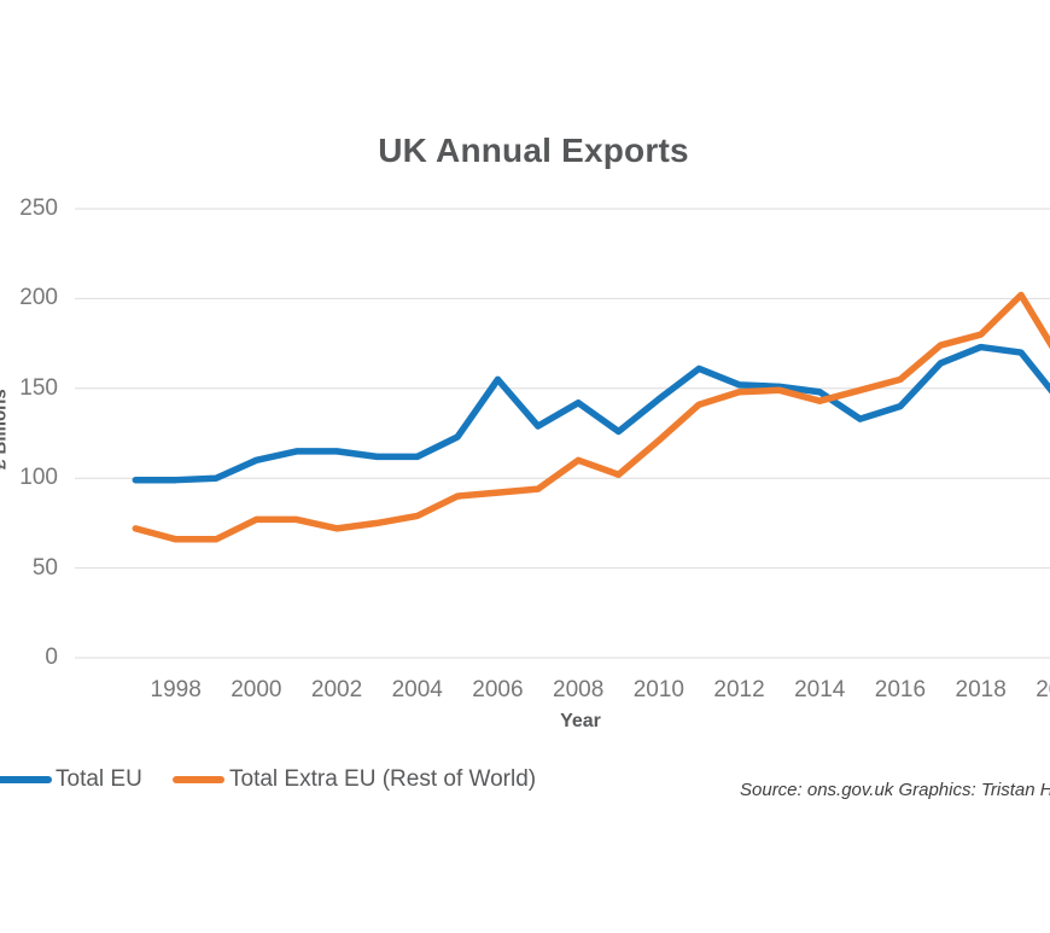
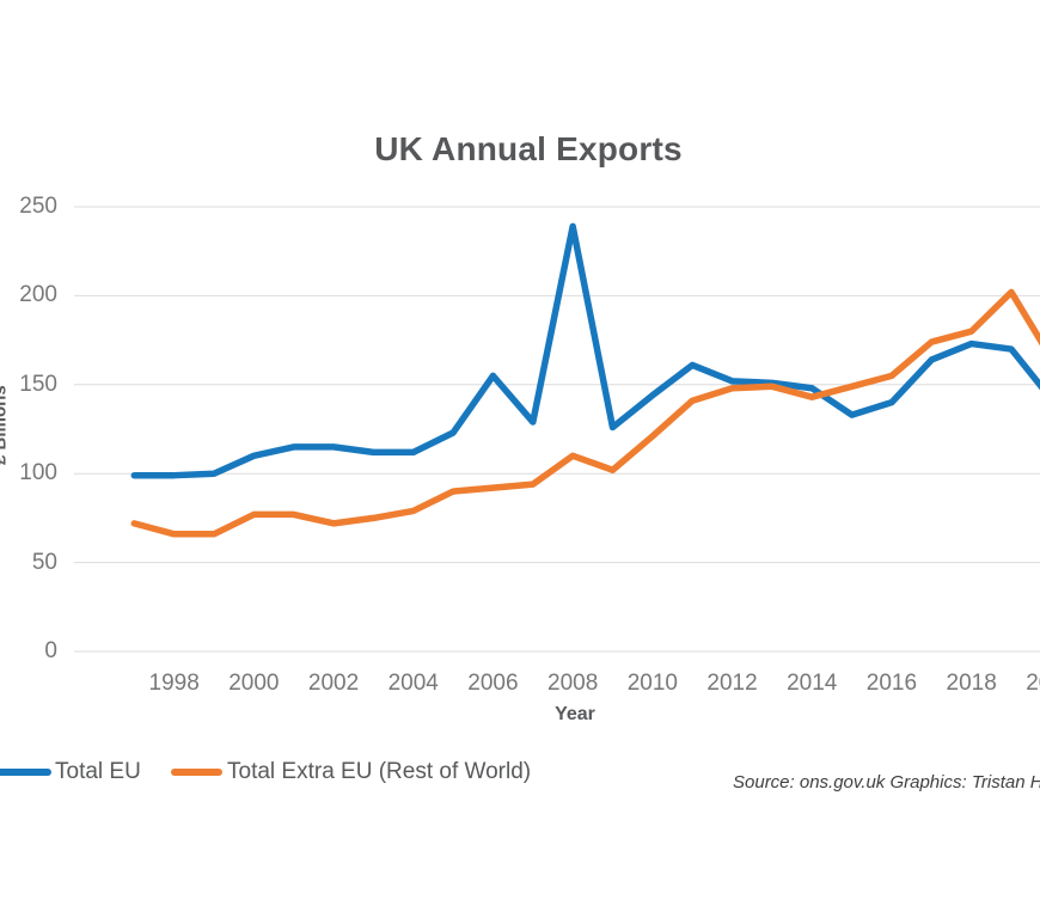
Total EU/2008: 142 -> 239
